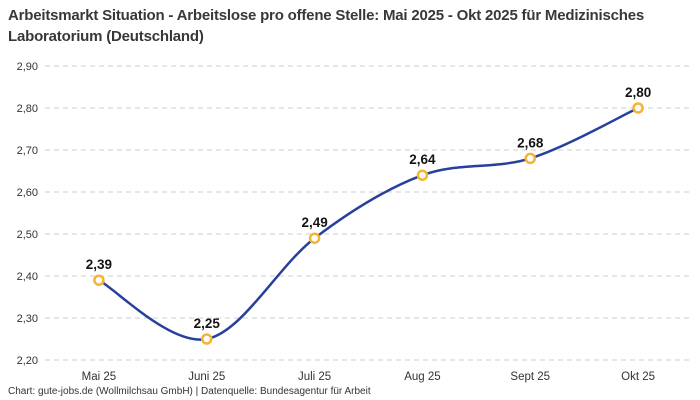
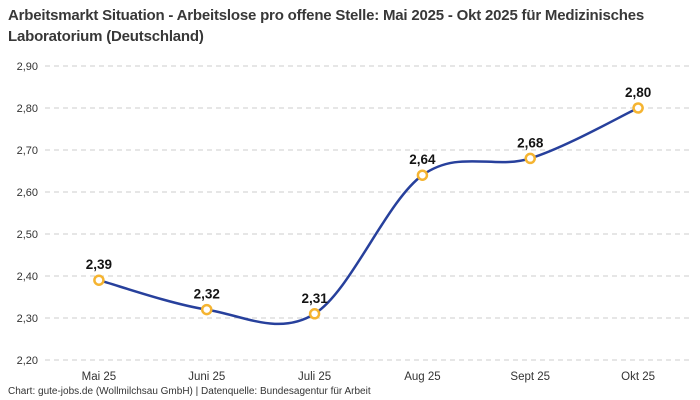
Juni 25: 2,25 -> 2,32
Juli 25: 2,49 -> 2,31
